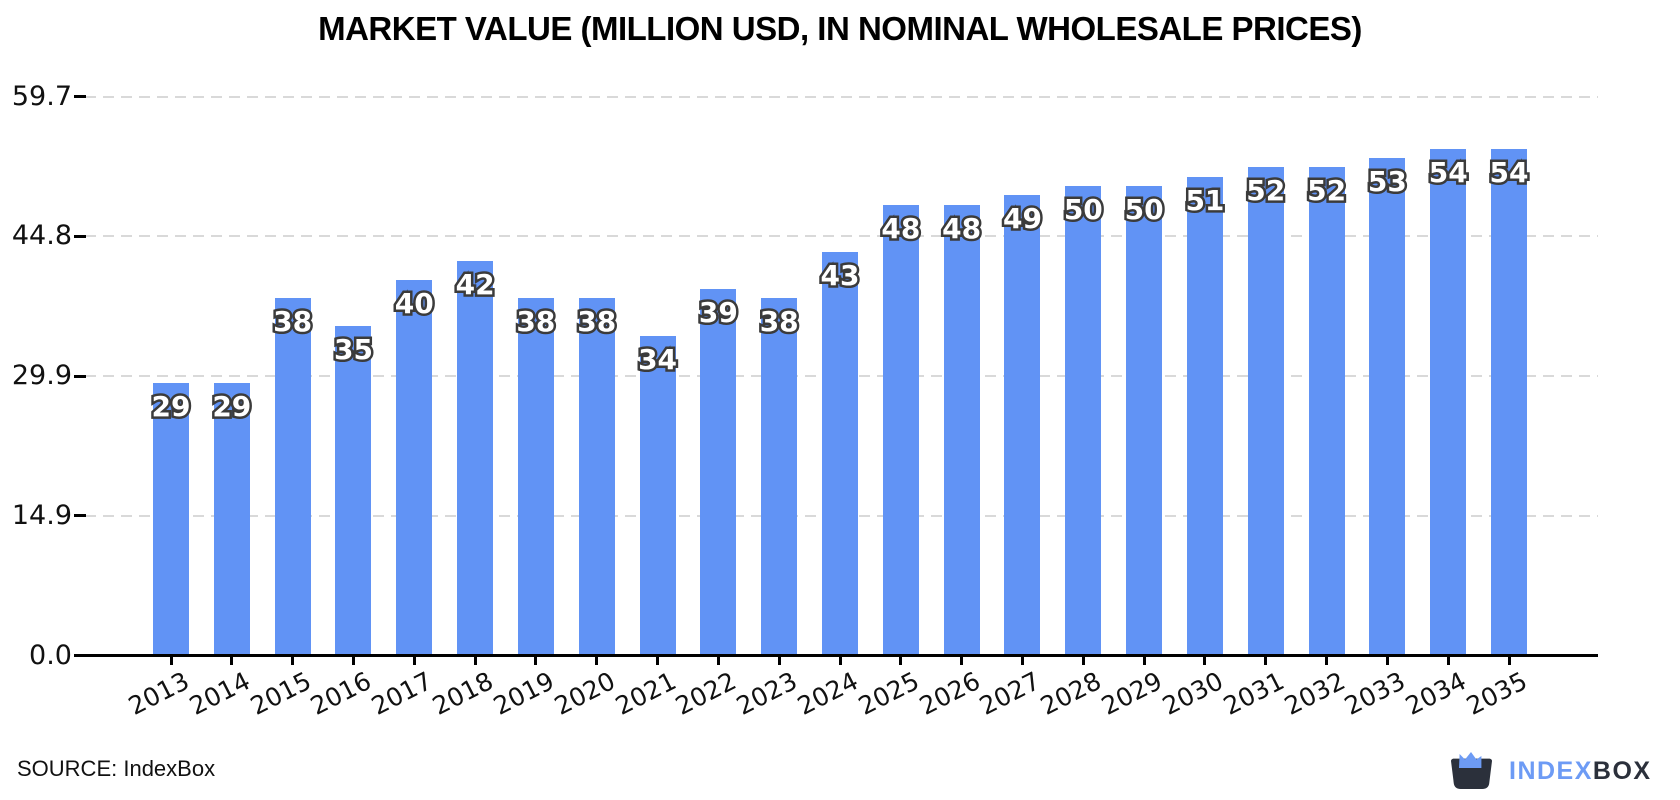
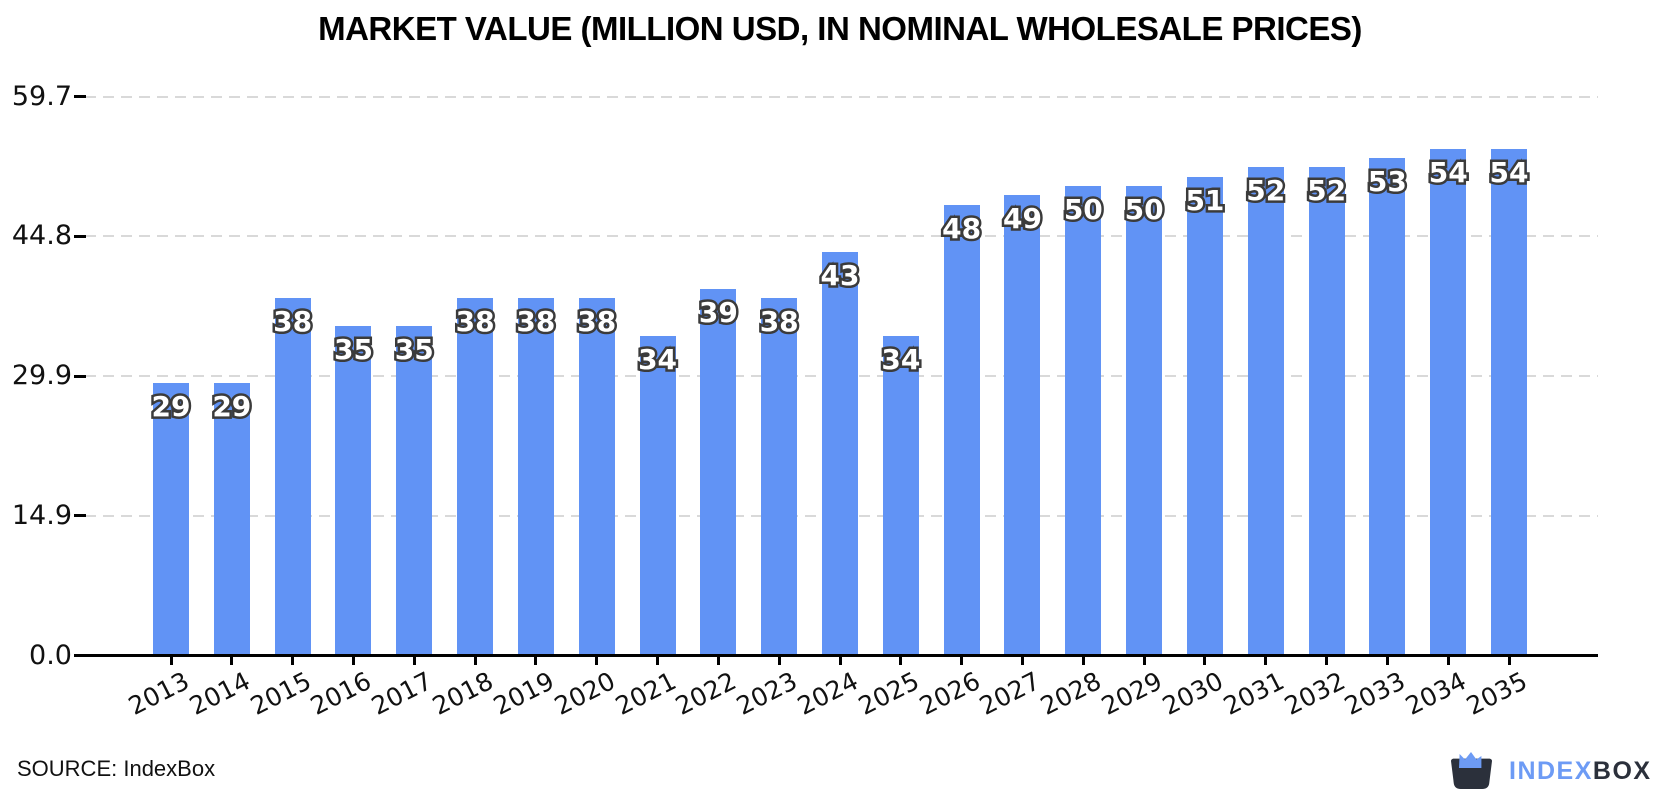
2017: 40 -> 35
2018: 42 -> 38
2025: 48 -> 34
